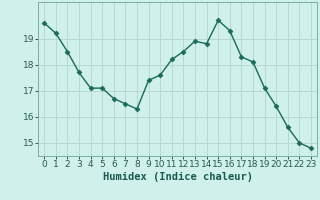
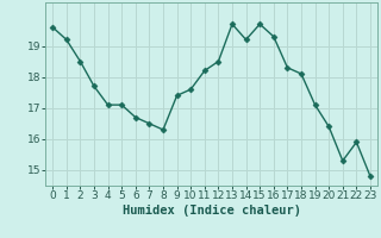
13: 18.9 -> 19.7
14: 18.8 -> 19.2
21: 15.6 -> 15.3
22: 15.0 -> 15.9
